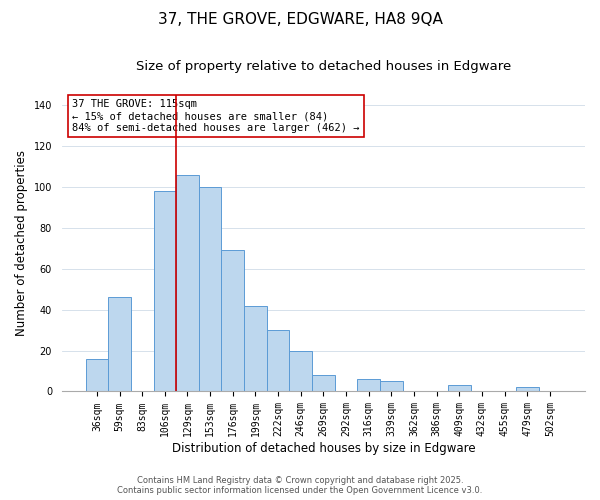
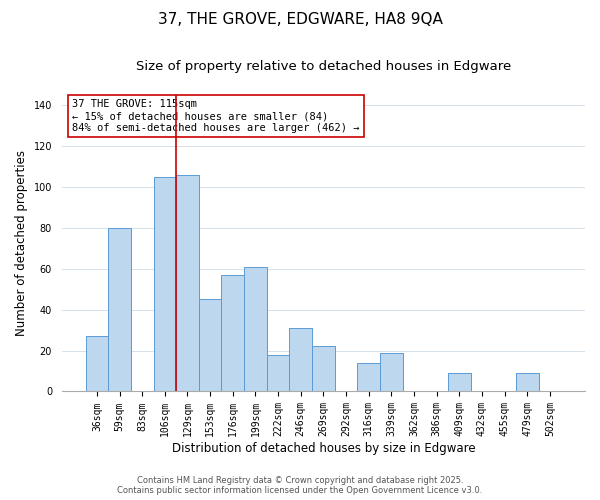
36sqm: 16 -> 27
59sqm: 46 -> 80
106sqm: 98 -> 105
153sqm: 100 -> 45
176sqm: 69 -> 57
199sqm: 42 -> 61
222sqm: 30 -> 18
246sqm: 20 -> 31
269sqm: 8 -> 22
316sqm: 6 -> 14
339sqm: 5 -> 19
409sqm: 3 -> 9
479sqm: 2 -> 9
